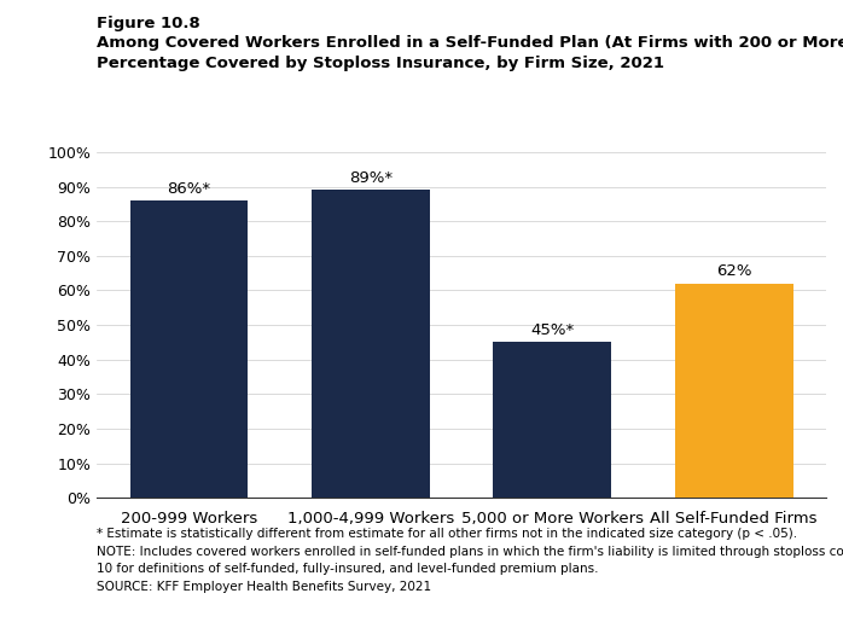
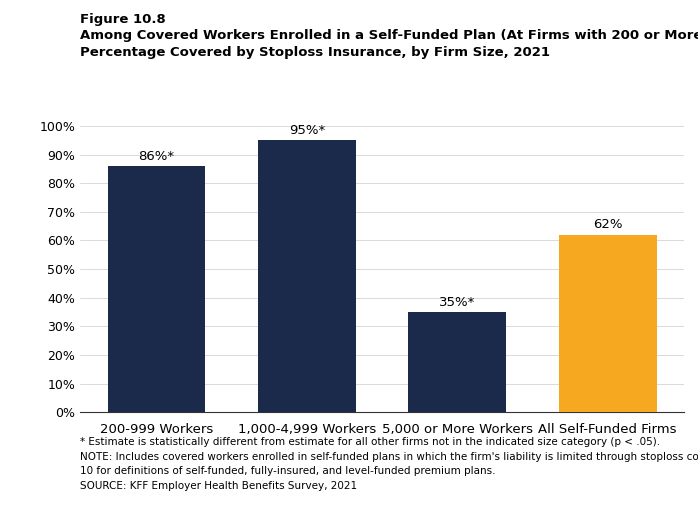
1,000-4,999 Workers: 89%* -> 95%*
5,000 or More Workers: 45%* -> 35%*
